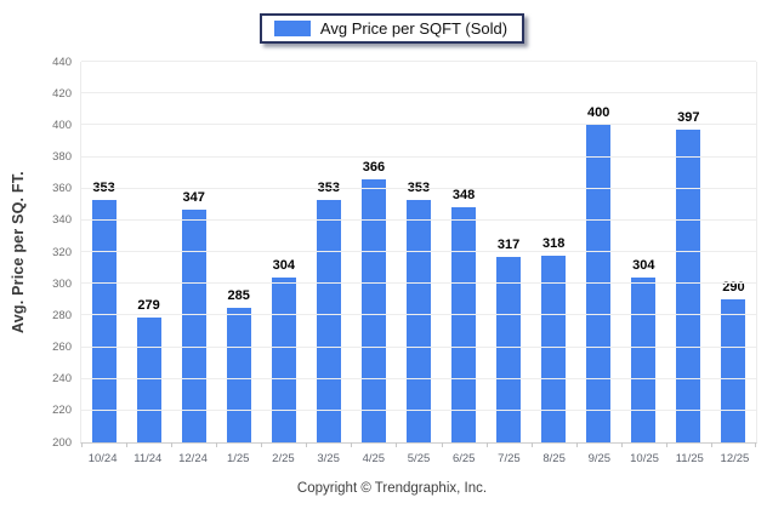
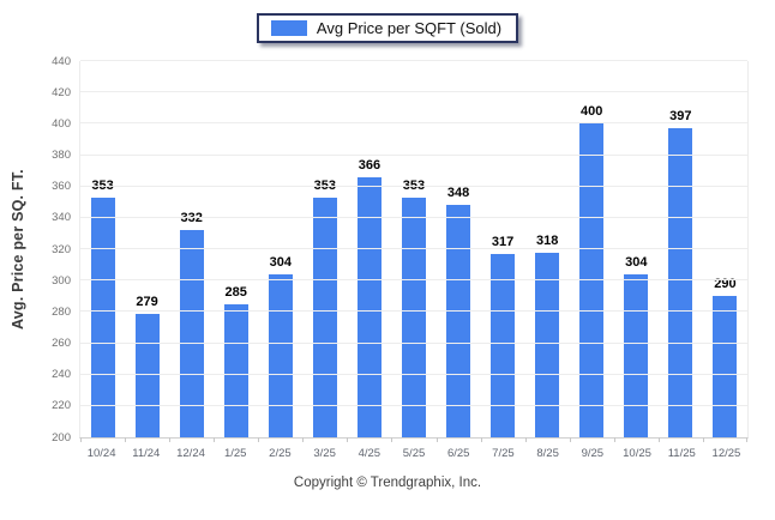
12/24: 347 -> 332
